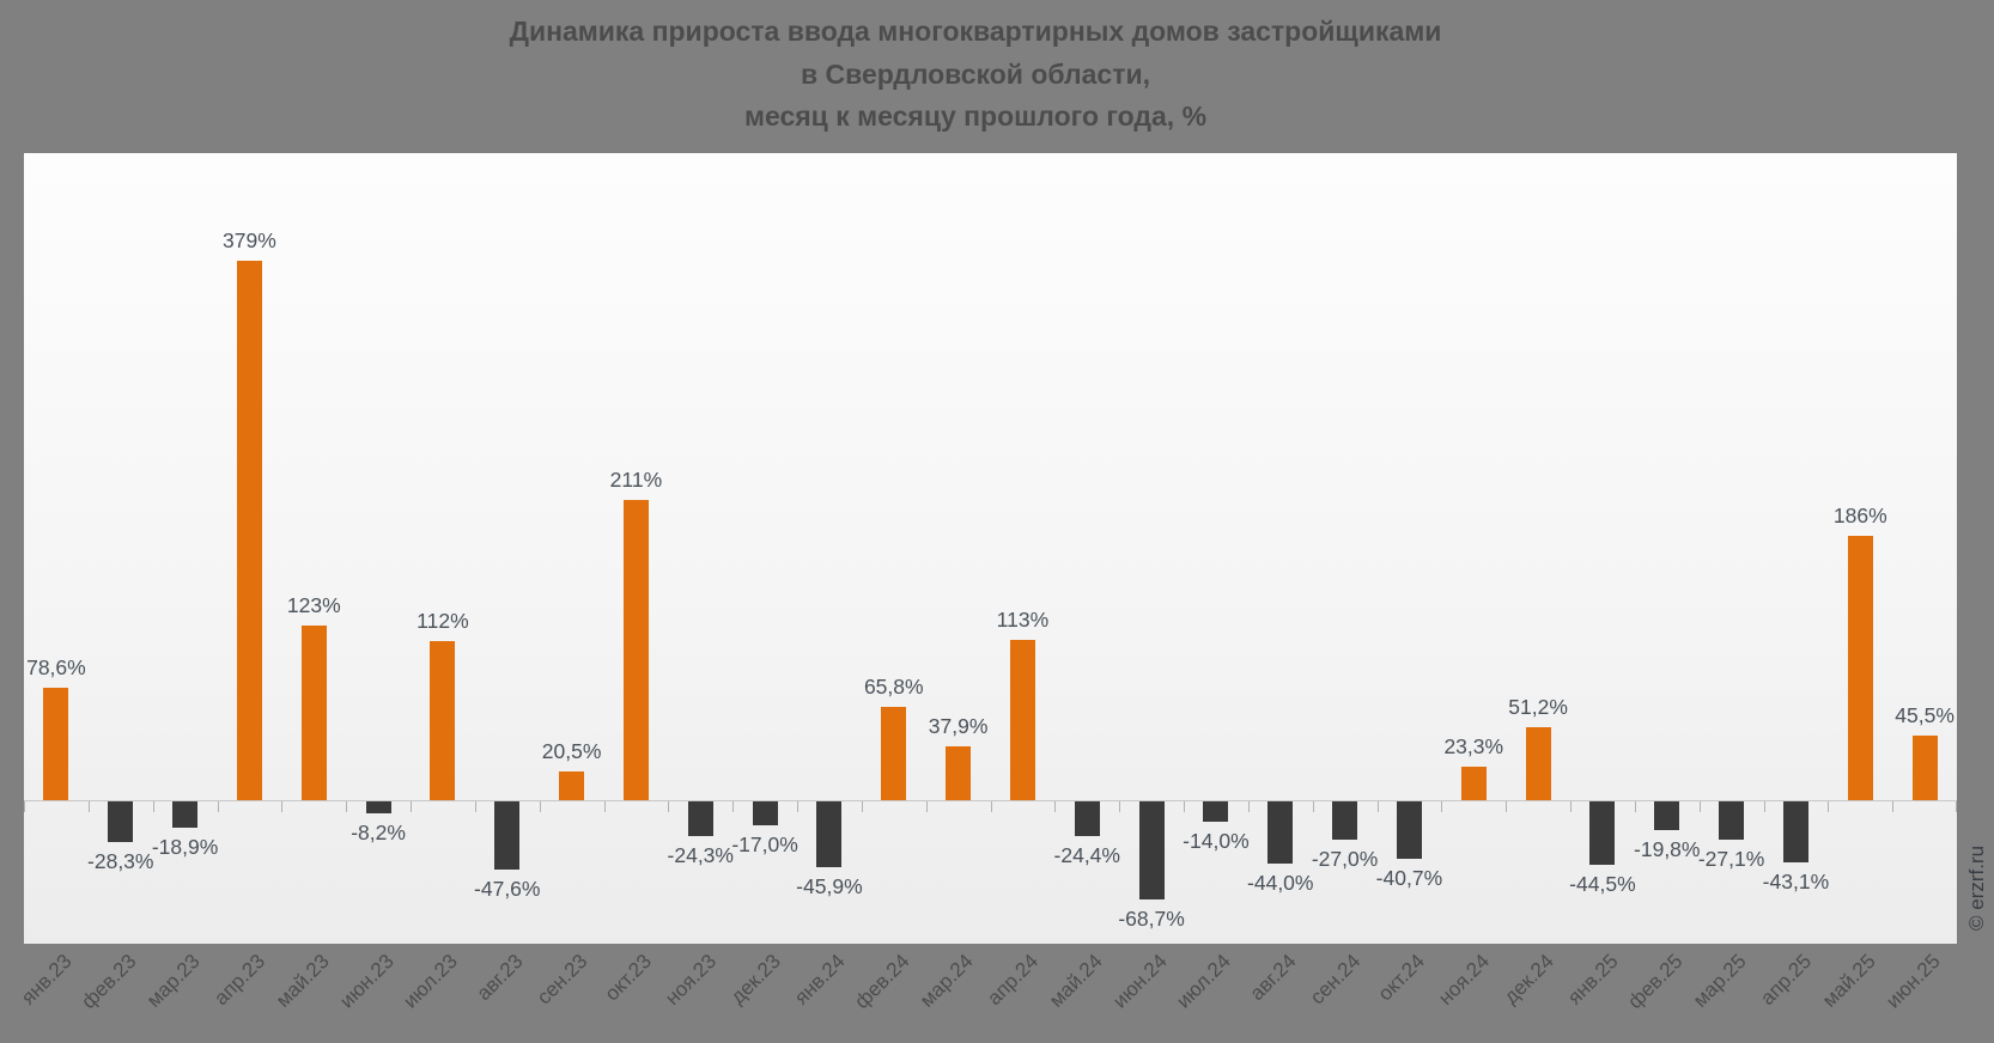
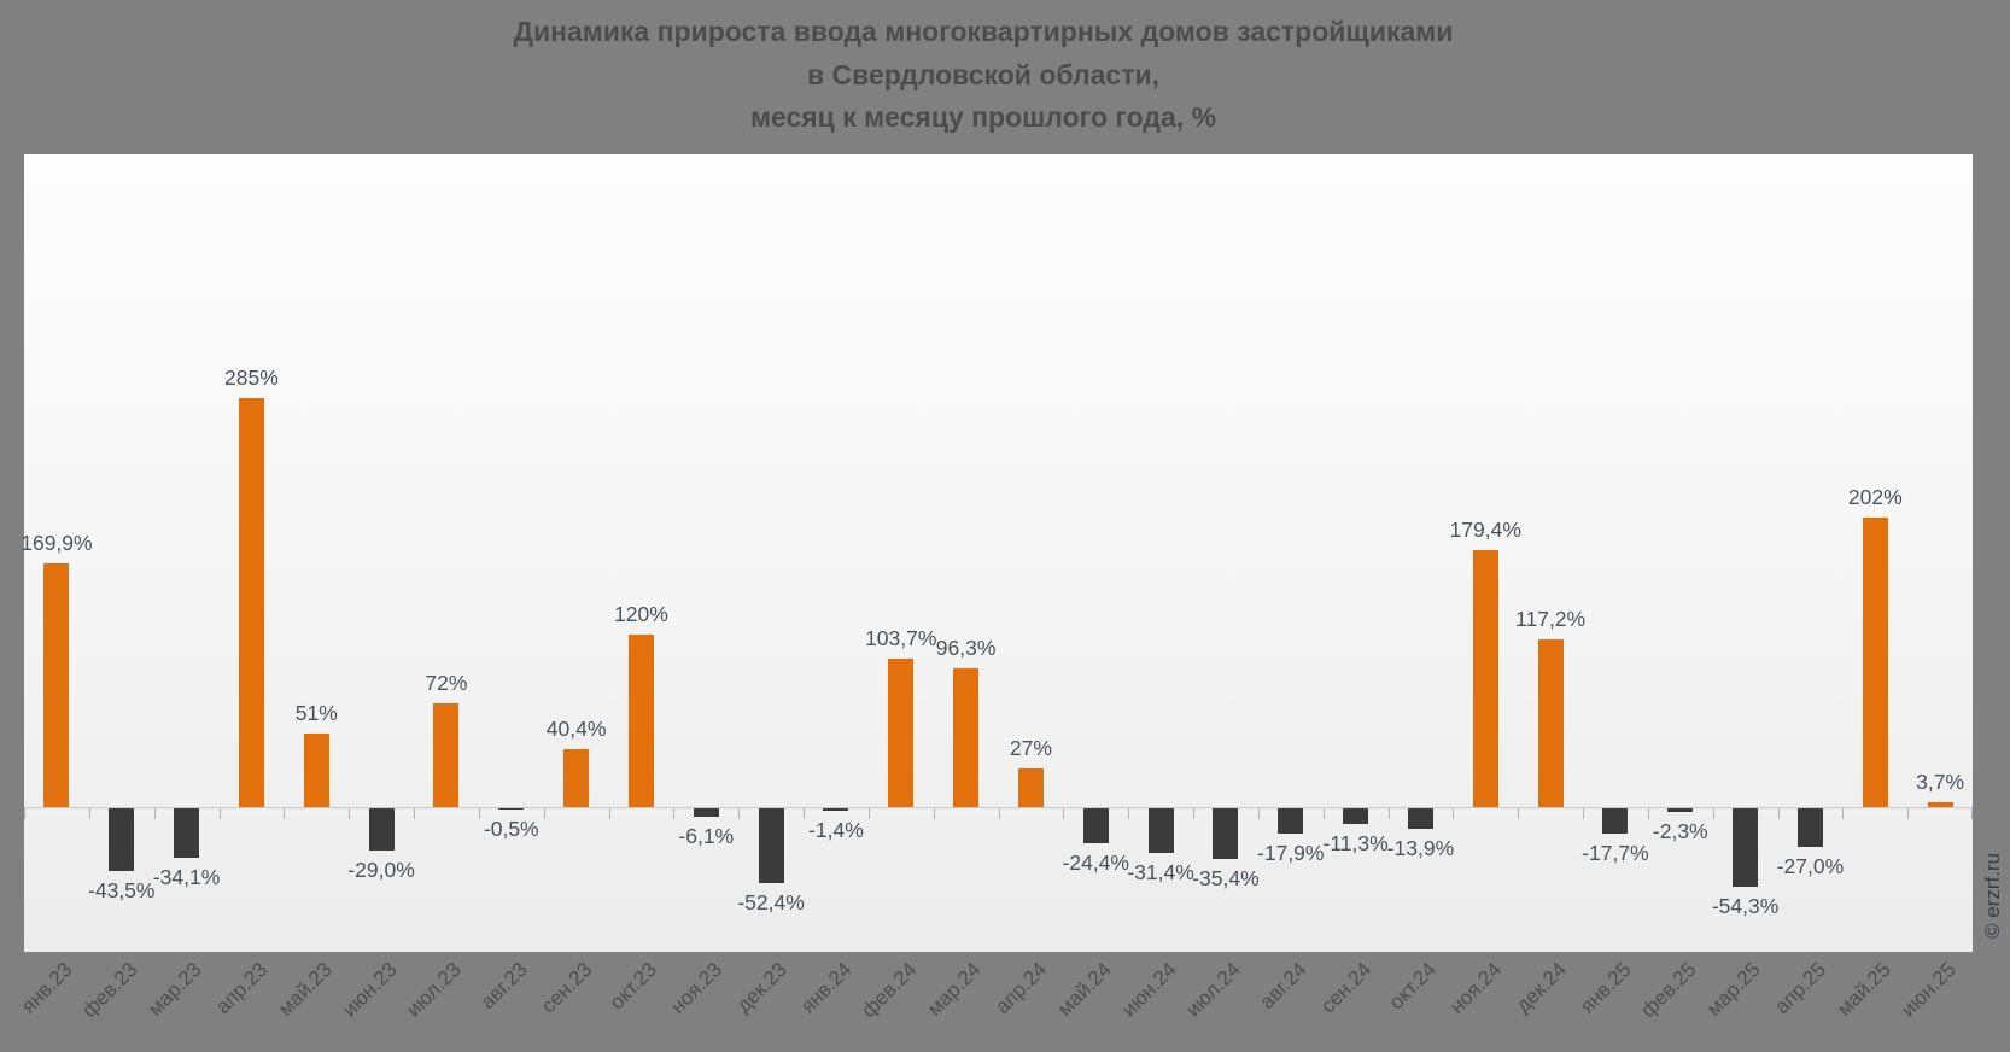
янв.23: 78,6% -> 169,9%
фев.23: -28,3% -> -43,5%
мар.23: -18,9% -> -34,1%
апр.23: 379% -> 285%
май.23: 123% -> 51%
июн.23: -8,2% -> -29,0%
июл.23: 112% -> 72%
авг.23: -47,6% -> -0,5%
сен.23: 20,5% -> 40,4%
окт.23: 211% -> 120%
ноя.23: -24,3% -> -6,1%
дек.23: -17,0% -> -52,4%
янв.24: -45,9% -> -1,4%
фев.24: 65,8% -> 103,7%
мар.24: 37,9% -> 96,3%
апр.24: 113% -> 27%
июн.24: -68,7% -> -31,4%
июл.24: -14,0% -> -35,4%
авг.24: -44,0% -> -17,9%
сен.24: -27,0% -> -11,3%
окт.24: -40,7% -> -13,9%
ноя.24: 23,3% -> 179,4%
дек.24: 51,2% -> 117,2%
янв.25: -44,5% -> -17,7%
фев.25: -19,8% -> -2,3%
мар.25: -27,1% -> -54,3%
апр.25: -43,1% -> -27,0%
май.25: 186% -> 202%
июн.25: 45,5% -> 3,7%
